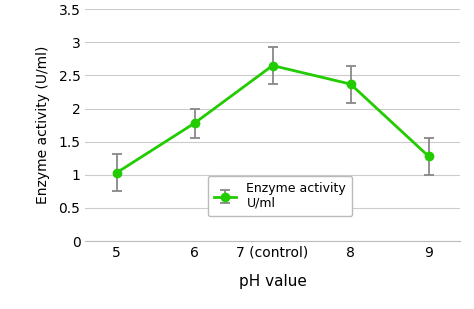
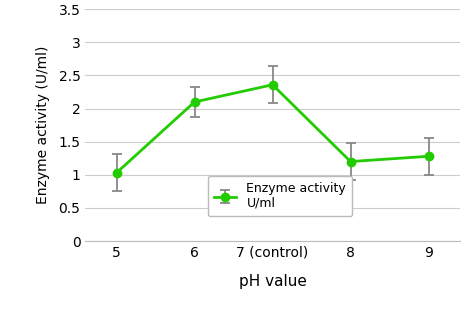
6: 1.78 -> 2.10
7 (control): 2.65 -> 2.36
8: 2.37 -> 1.20
